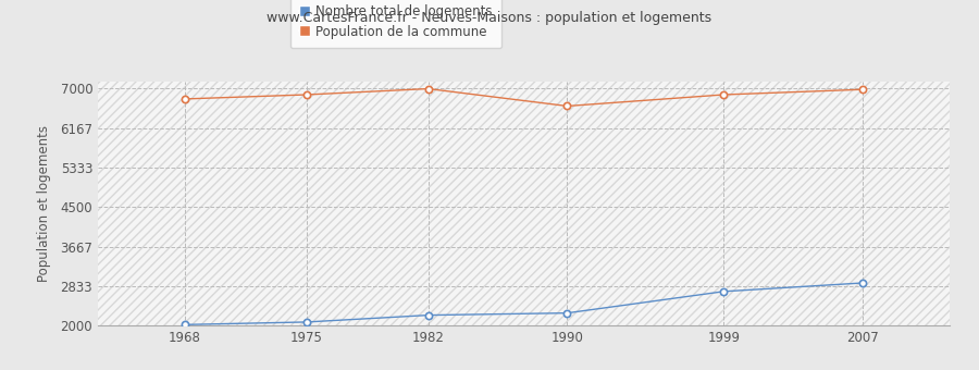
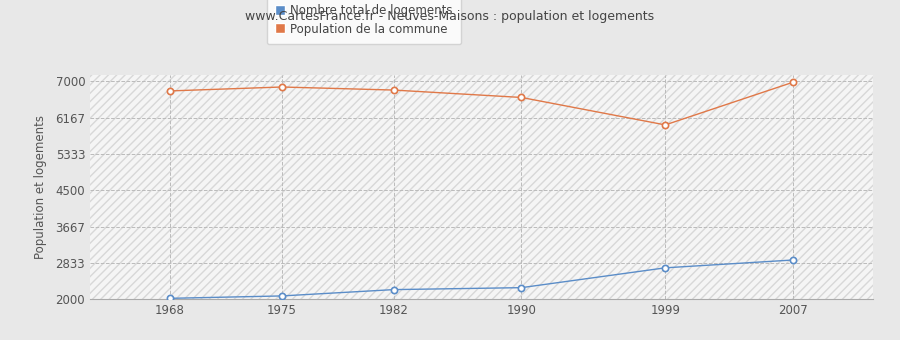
Population de la commune/1982: 7000 -> 6800
Population de la commune/1999: 6870 -> 6000
